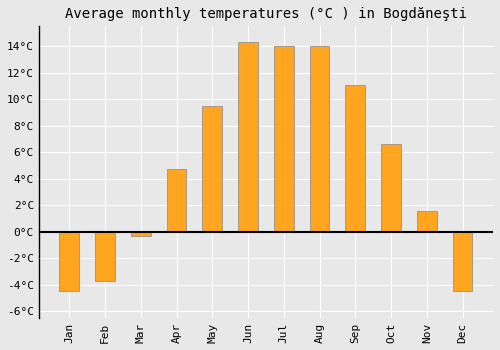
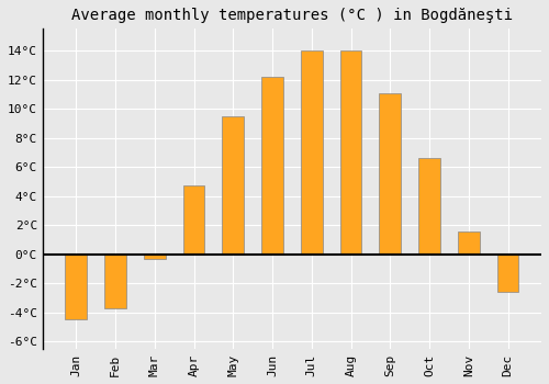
Jun: 14.3°C -> 12.2°C
Dec: -4.5°C -> -2.6°C
